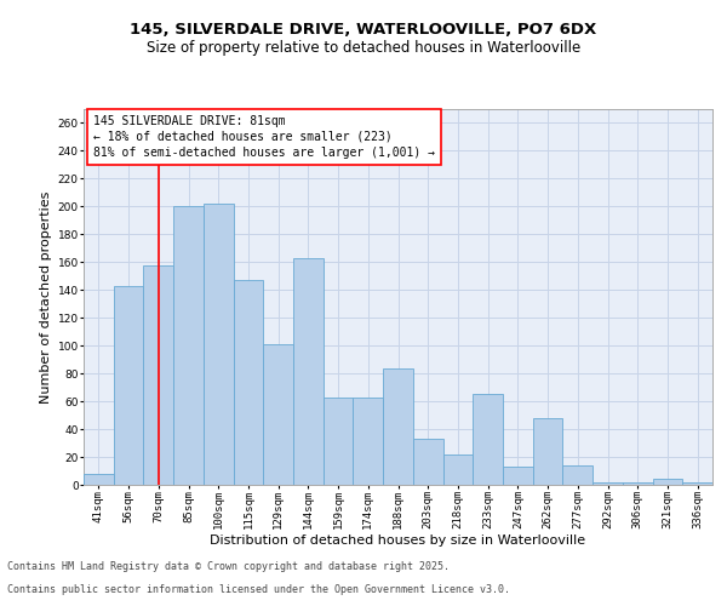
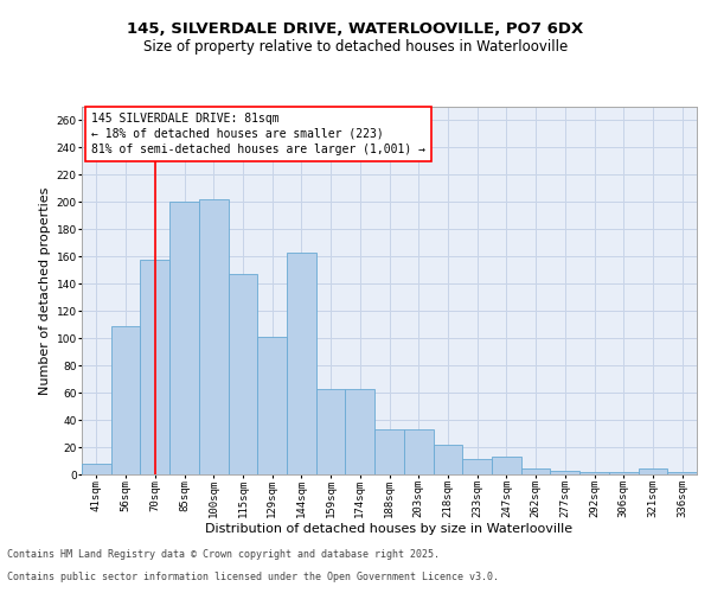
56sqm: 143 -> 109
188sqm: 84 -> 33
233sqm: 65 -> 11
262sqm: 48 -> 4
277sqm: 14 -> 3
